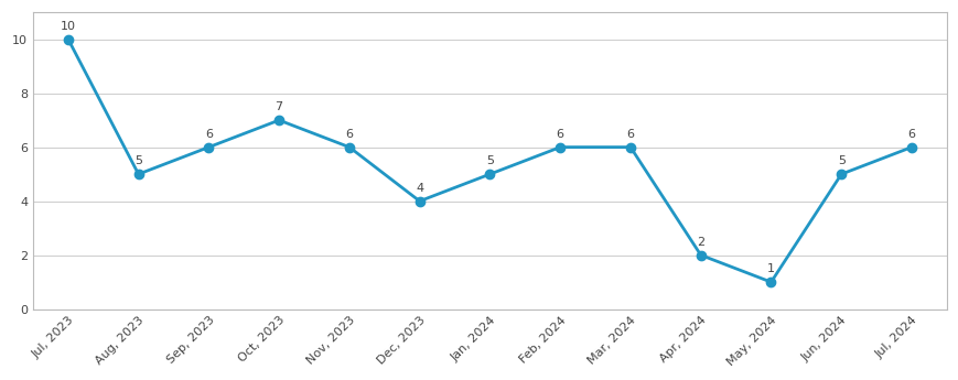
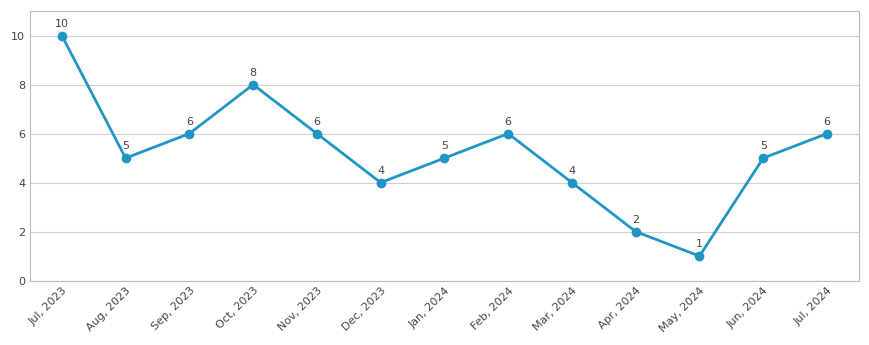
Oct, 2023: 7 -> 8
Mar, 2024: 6 -> 4
